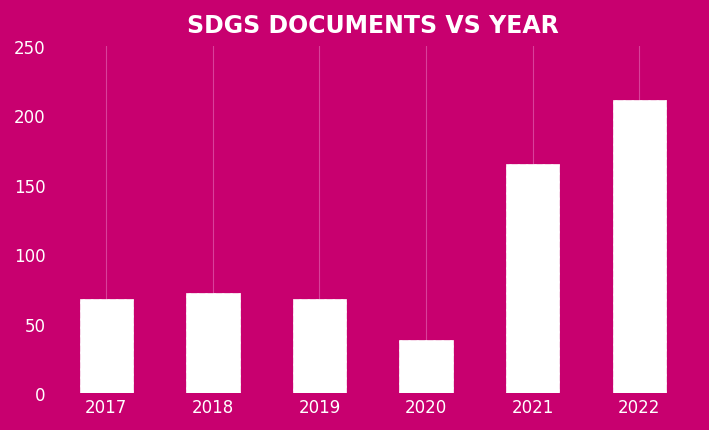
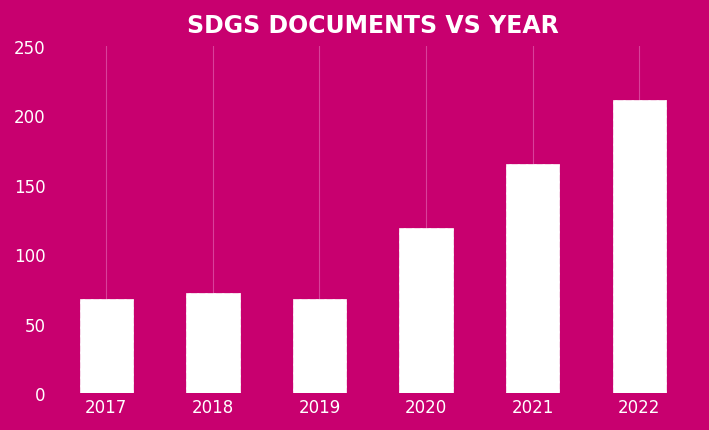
2020: 38 -> 119
